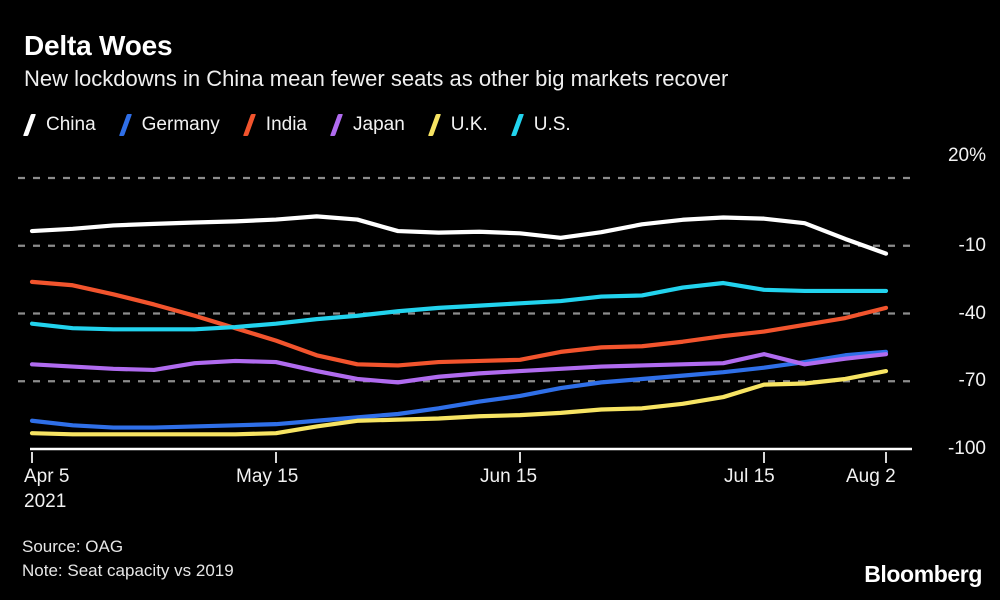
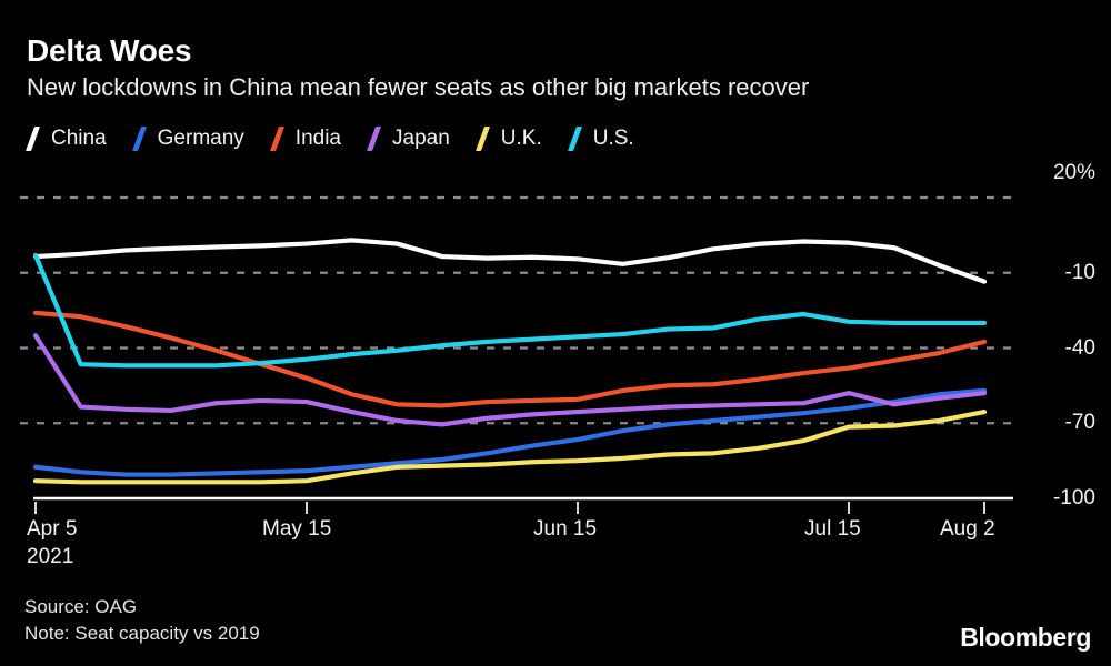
Japan/Apr 5: -62 -> -35
U.S./Apr 5: -44 -> -3
